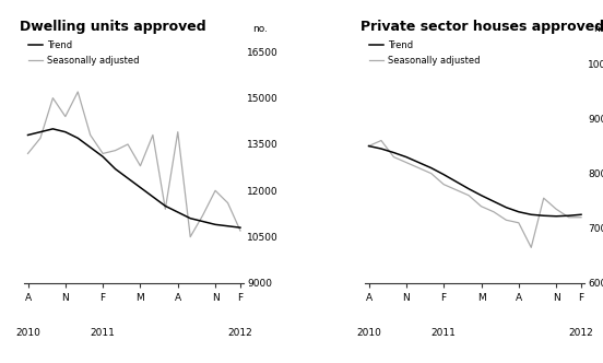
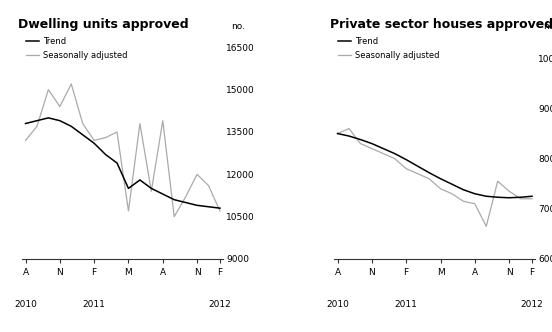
Dwelling units approved/Trend/M: 12100 -> 11500
Dwelling units approved/Seasonally adjusted/M: 12800 -> 10700
